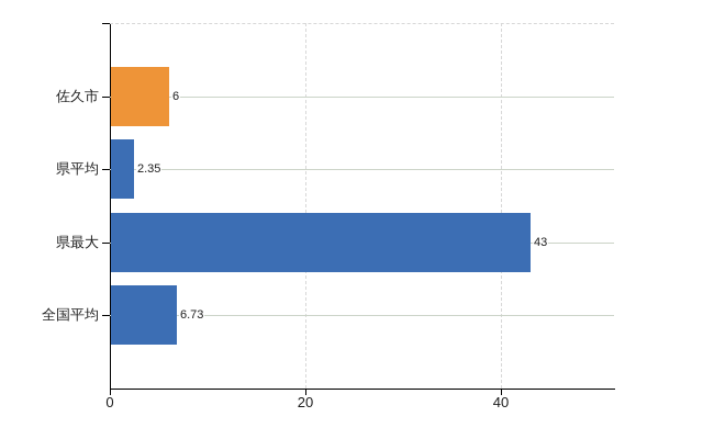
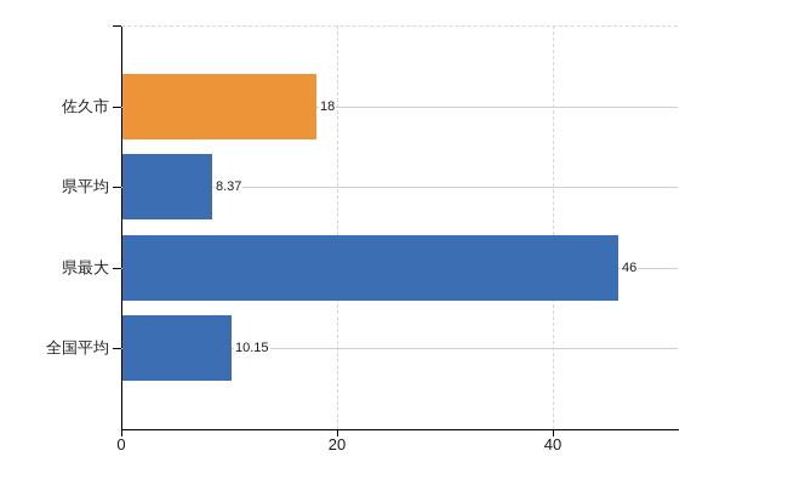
佐久市: 6 -> 18
県平均: 2.35 -> 8.37
県最大: 43 -> 46
全国平均: 6.73 -> 10.15
